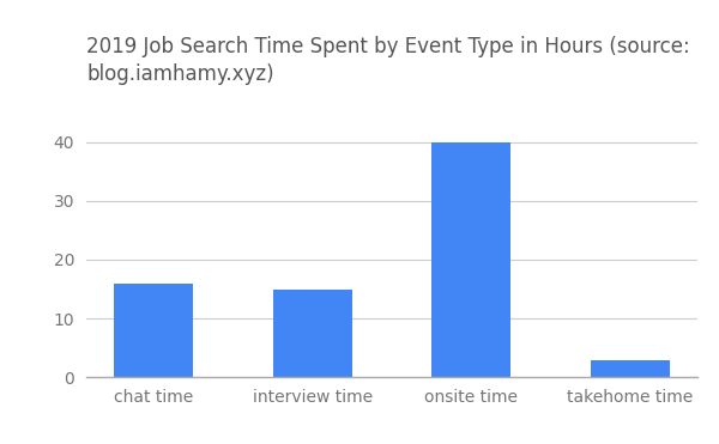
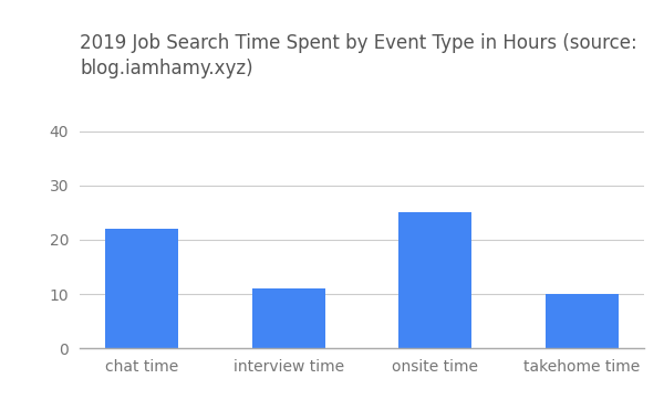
chat time: 16 -> 22
interview time: 15 -> 11
onsite time: 40 -> 25
takehome time: 3 -> 10
